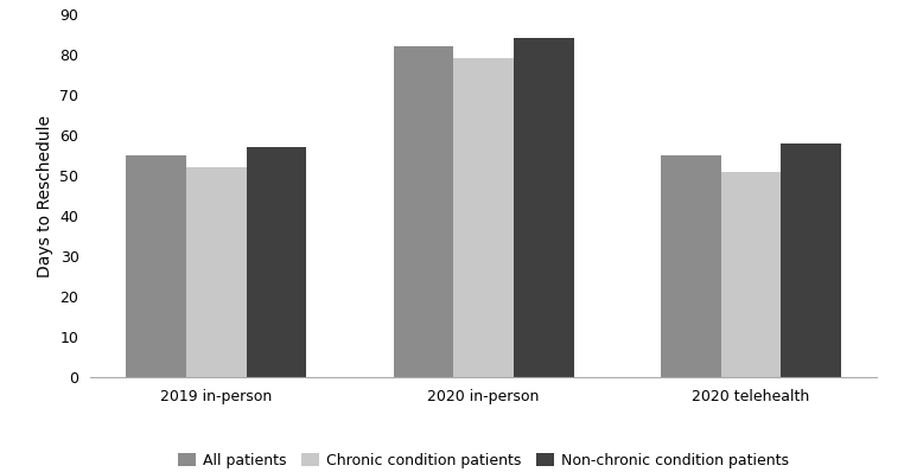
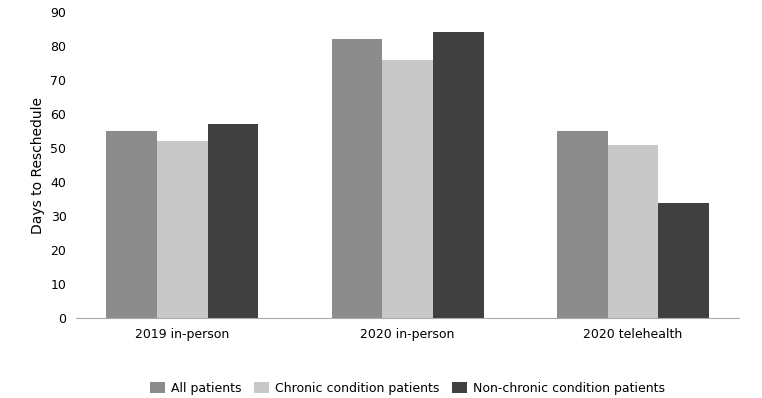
Chronic condition patients/2020 in-person: 79 -> 76
Non-chronic condition patients/2020 telehealth: 58 -> 34
